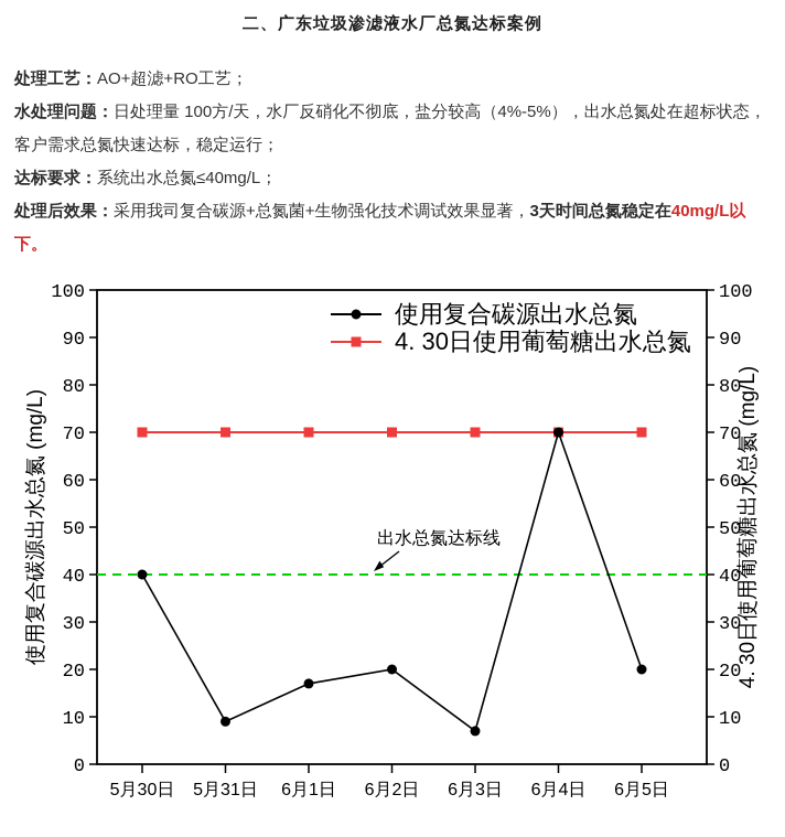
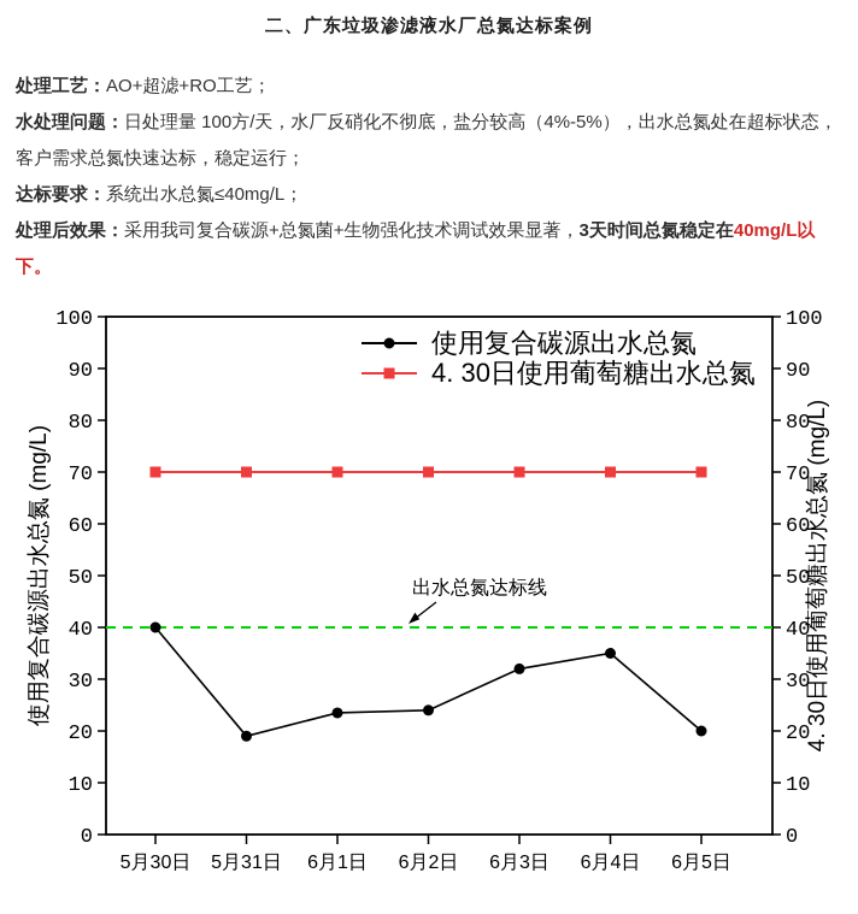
使用复合碳源出水总氮/5月31日: 9 -> 19
使用复合碳源出水总氮/6月1日: 17 -> 24
使用复合碳源出水总氮/6月2日: 20 -> 24
使用复合碳源出水总氮/6月3日: 7 -> 32
使用复合碳源出水总氮/6月4日: 70 -> 35
